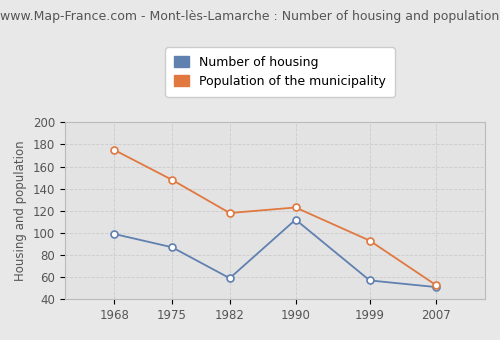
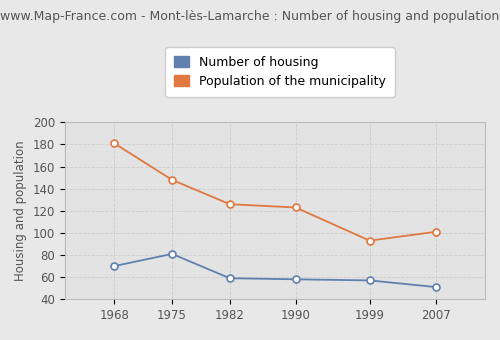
Number of housing/1968: 99 -> 70
Population of the municipality/1968: 175 -> 181
Number of housing/1975: 87 -> 81
Population of the municipality/1982: 118 -> 126
Number of housing/1990: 112 -> 58
Population of the municipality/2007: 53 -> 101
